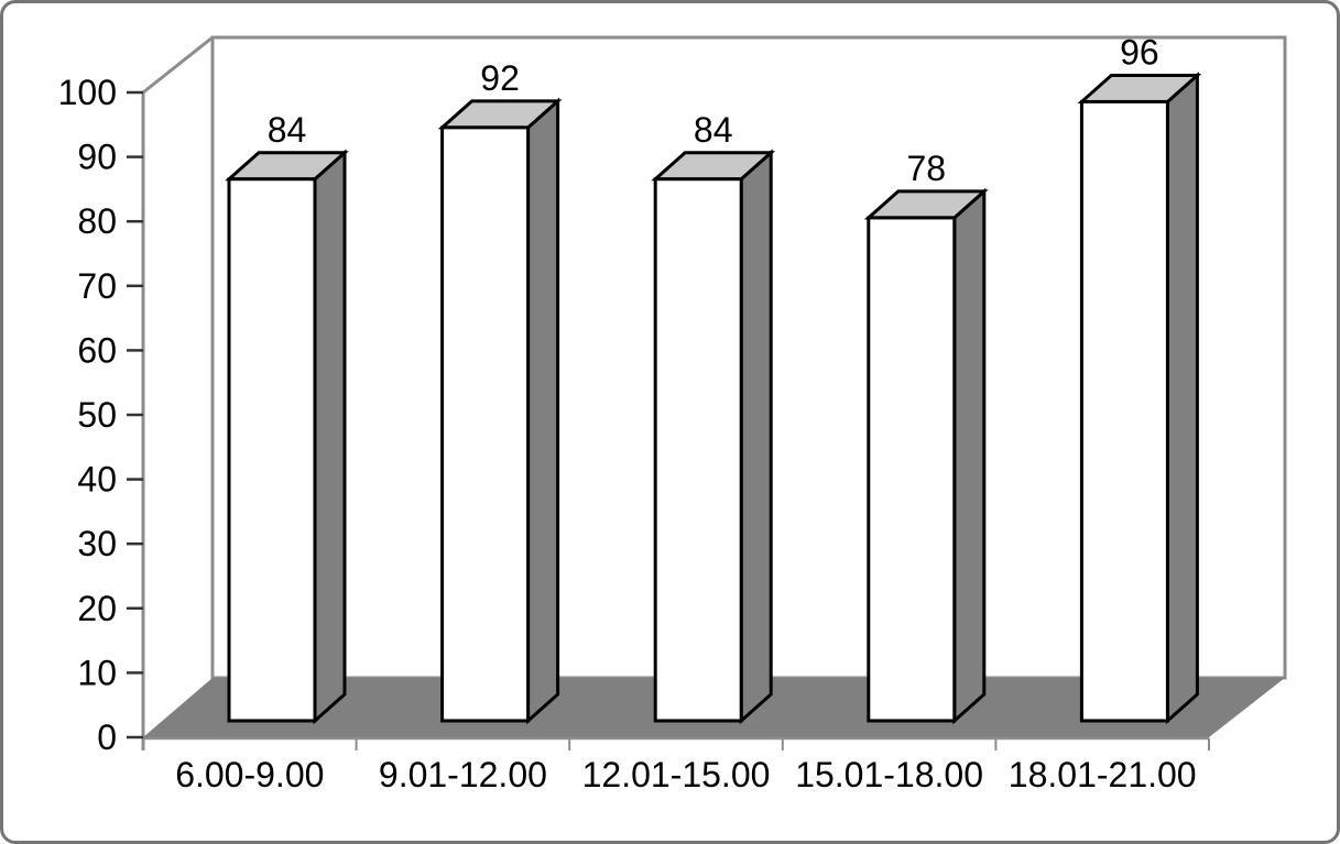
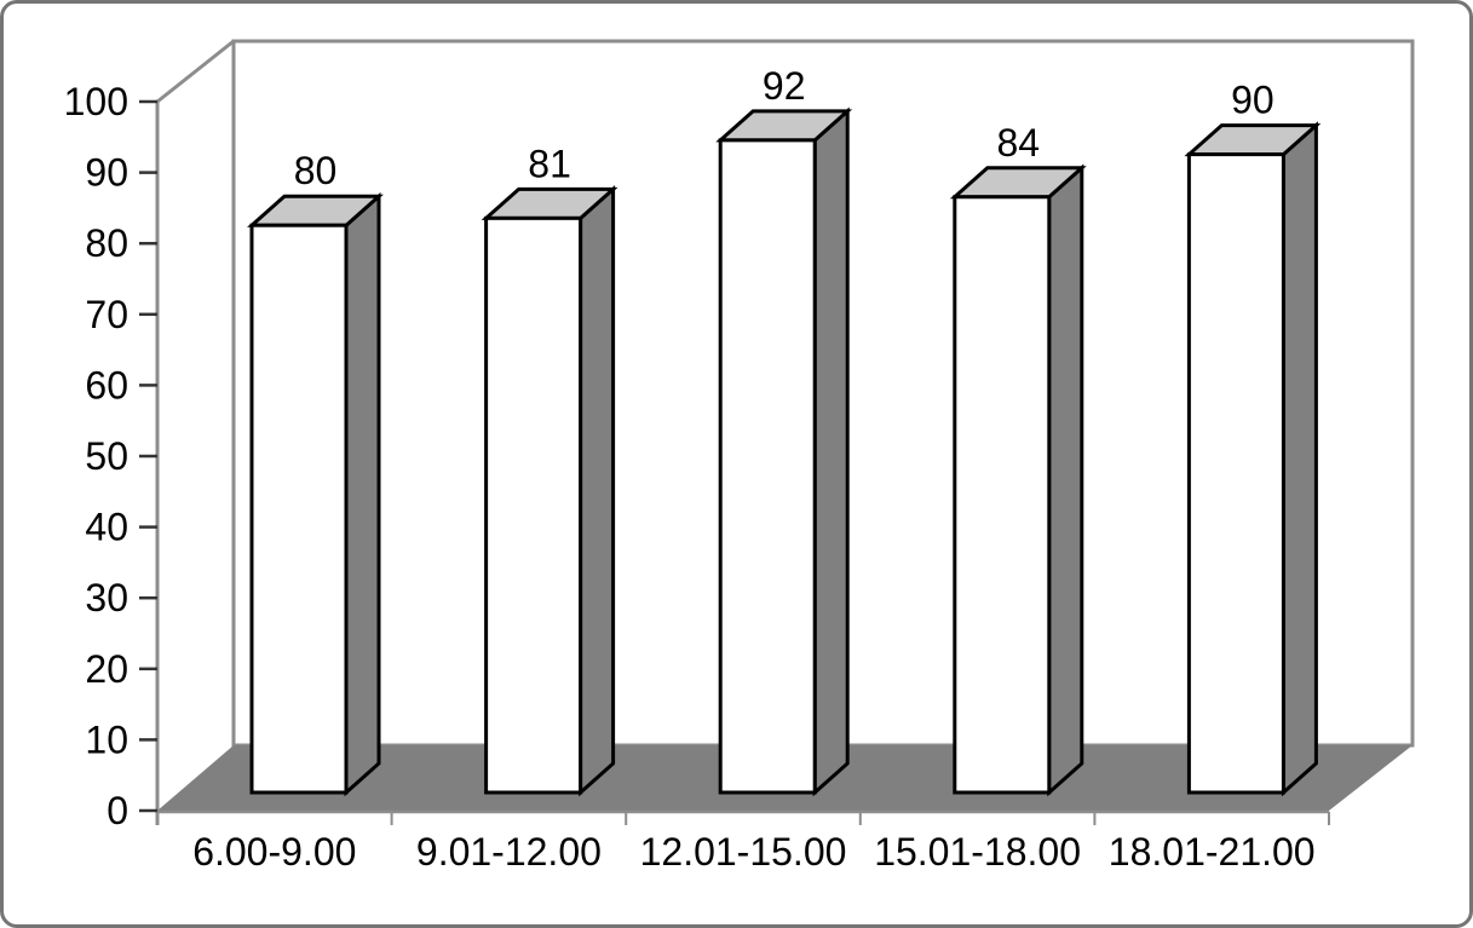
6.00-9.00: 84 -> 80
9.01-12.00: 92 -> 81
12.01-15.00: 84 -> 92
15.01-18.00: 78 -> 84
18.01-21.00: 96 -> 90
